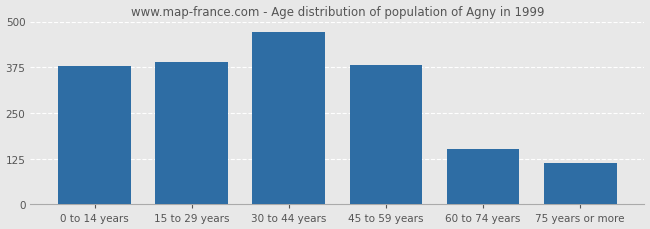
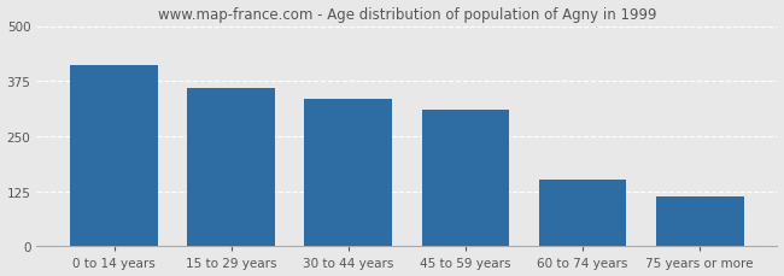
0 to 14 years: 378 -> 410
15 to 29 years: 390 -> 360
30 to 44 years: 470 -> 335
45 to 59 years: 380 -> 310
